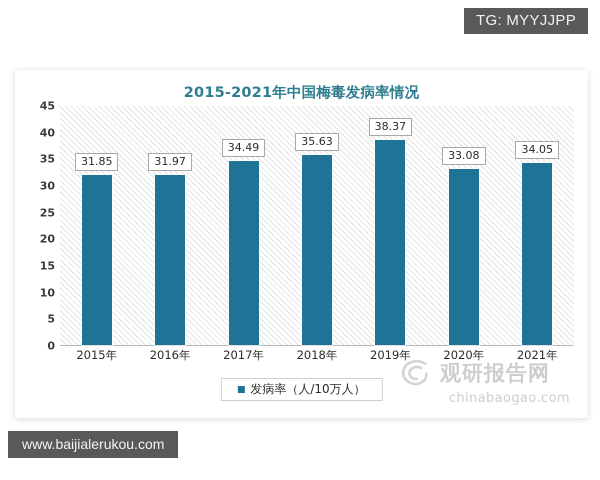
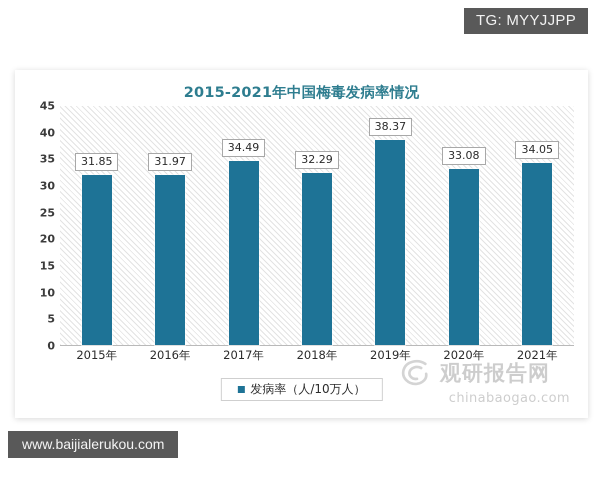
2018年: 35.63 -> 32.29
